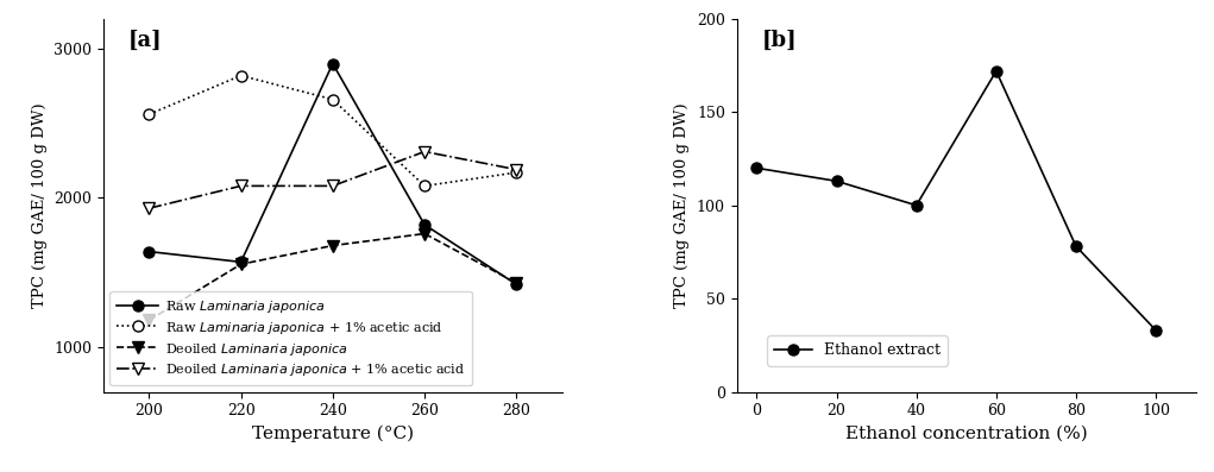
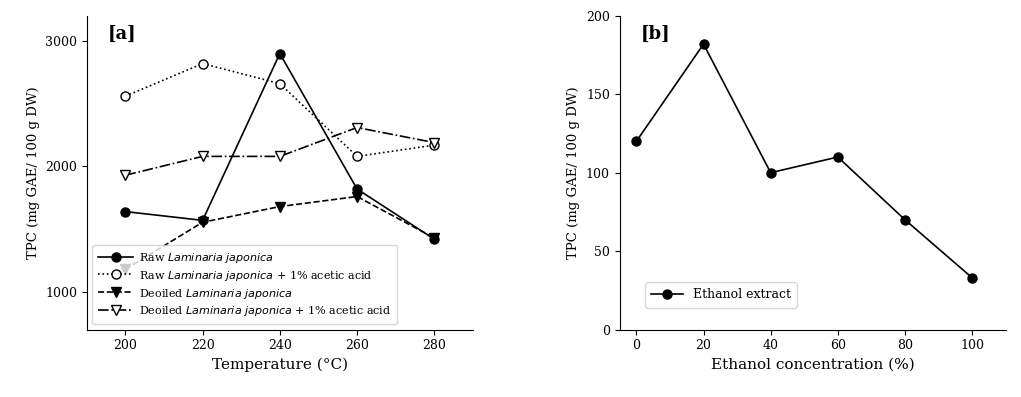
20: 113 -> 182
60: 172 -> 110
80: 78 -> 70
